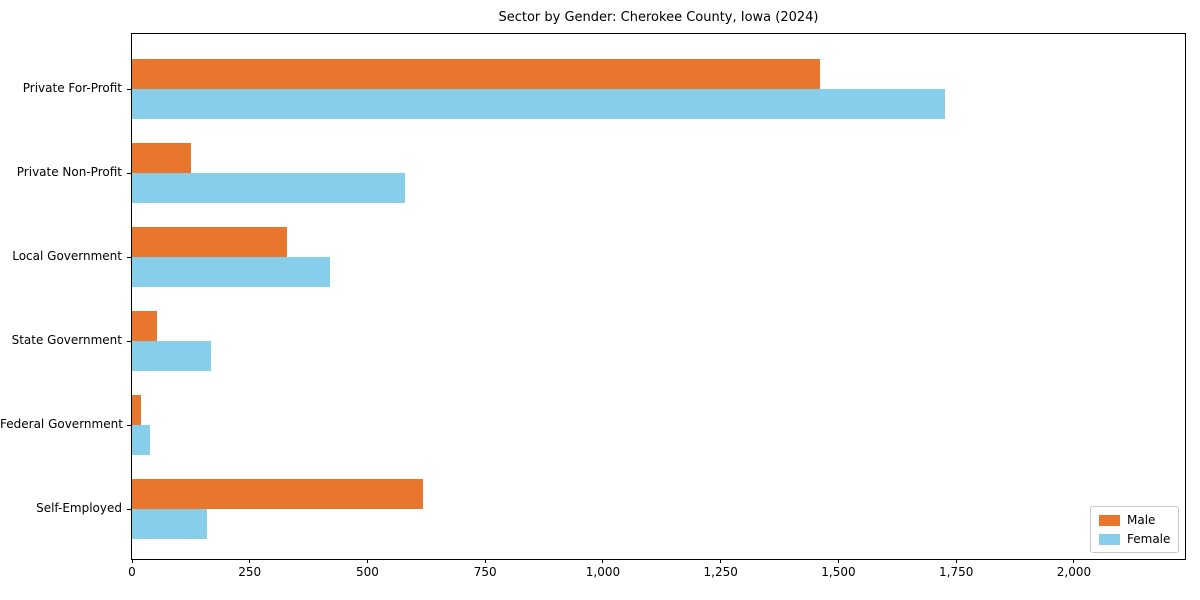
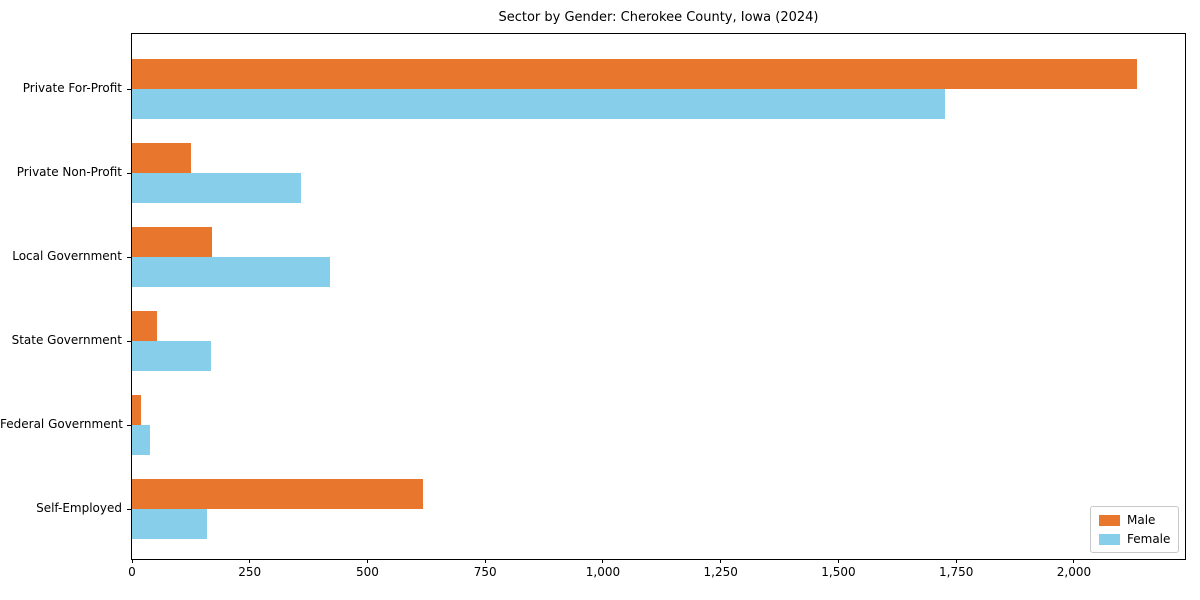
Male/Private For-Profit: 1460 -> 2130
Female/Private Non-Profit: 580 -> 360
Male/Local Government: 330 -> 170
